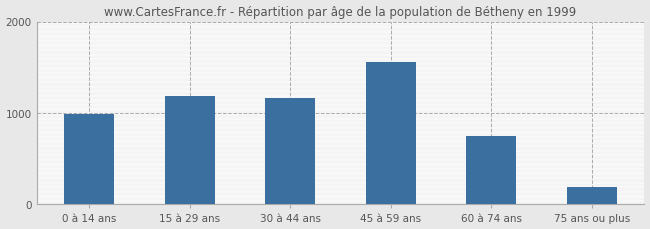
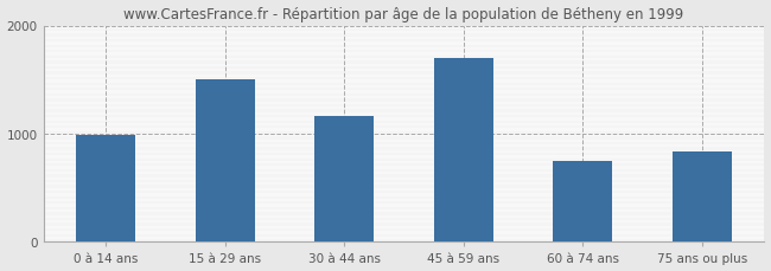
15 à 29 ans: 1190 -> 1500
45 à 59 ans: 1560 -> 1700
75 ans ou plus: 180 -> 840
